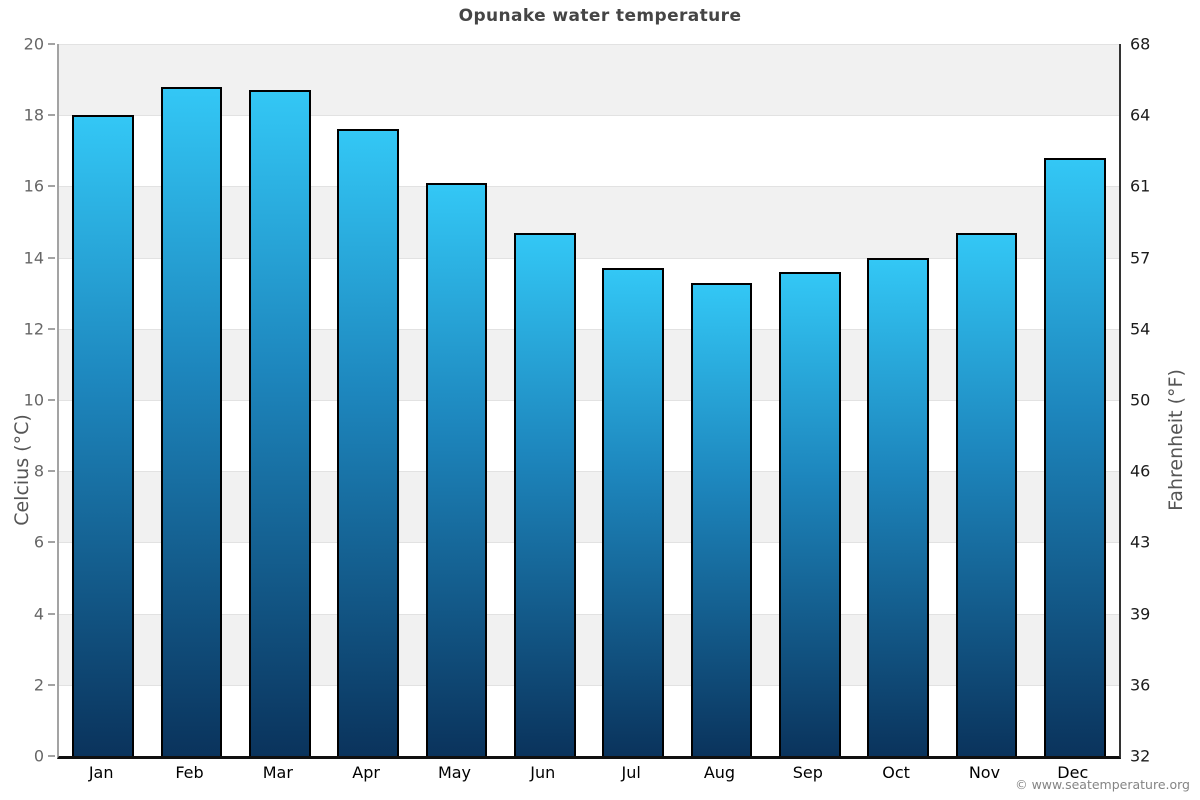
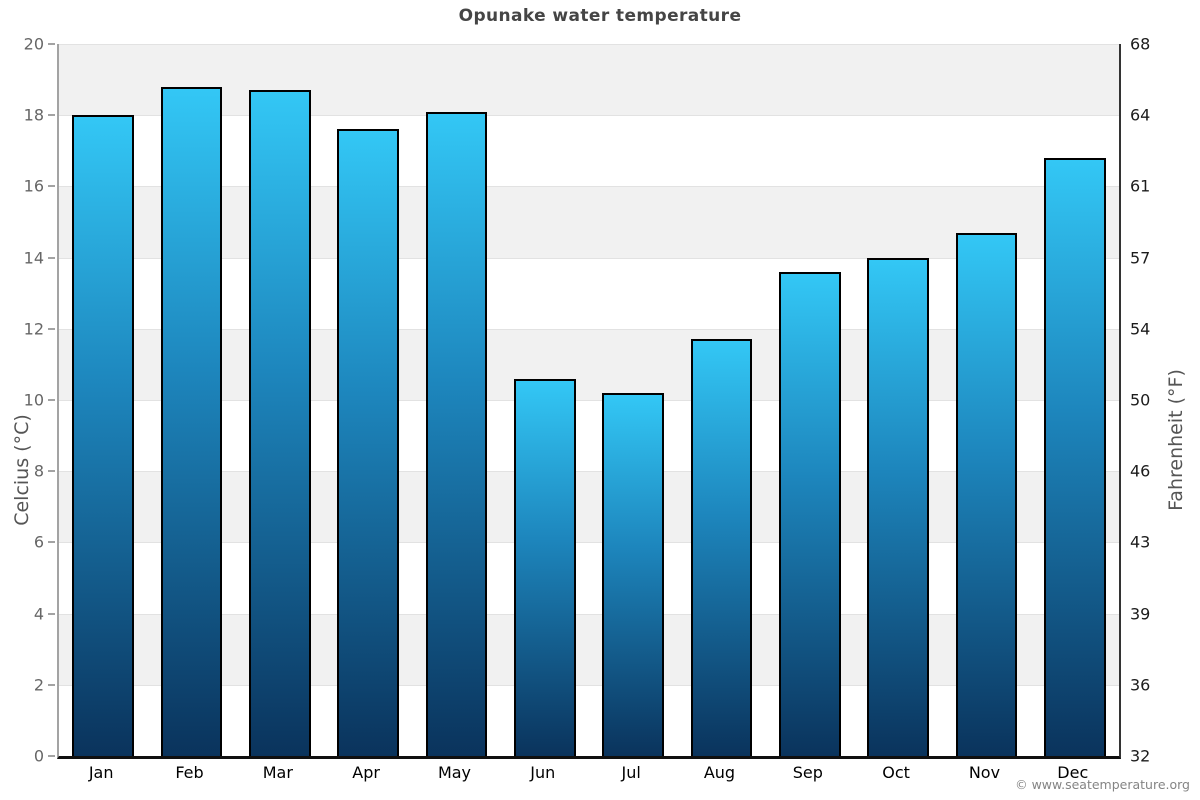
May: 16.1 -> 18.1
Jun: 14.7 -> 10.6
Jul: 13.7 -> 10.2
Aug: 13.3 -> 11.7
